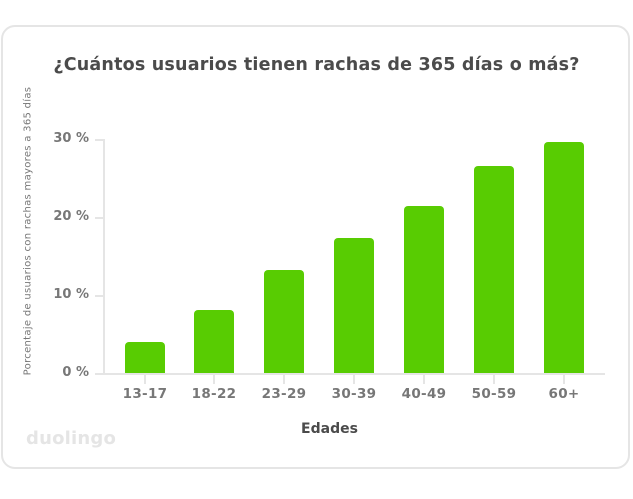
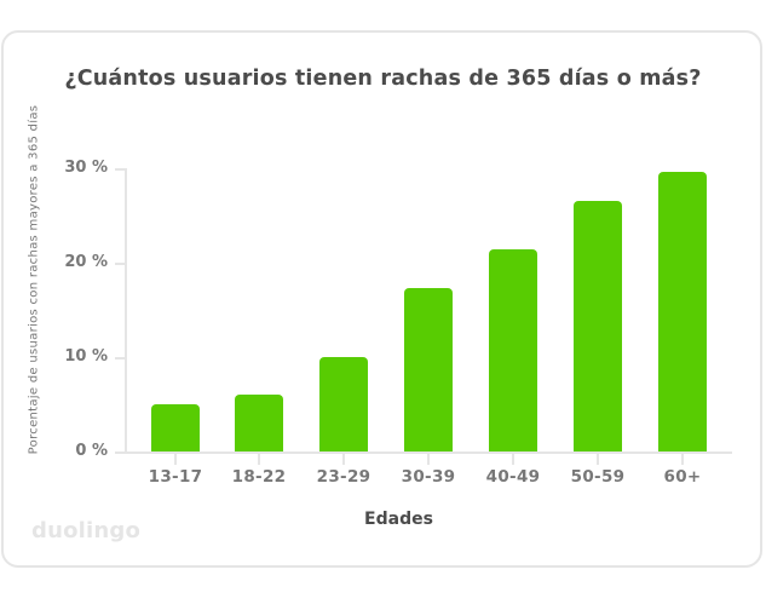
13-17: 4% -> 5%
18-22: 8% -> 6%
23-29: 13% -> 10%
